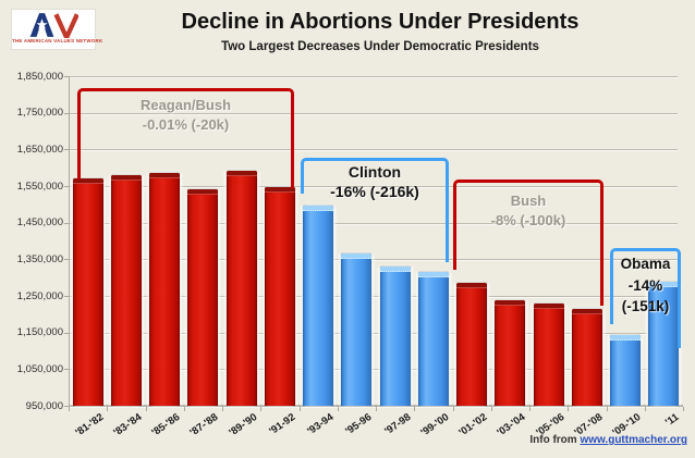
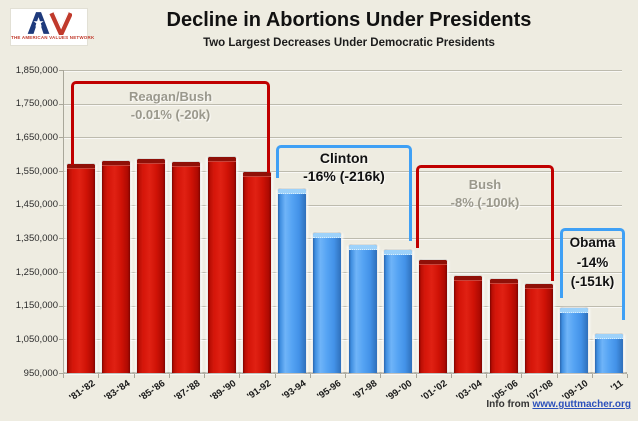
'87-'88: 1540000 -> 1580000
'11: 1290000 -> 1070000
